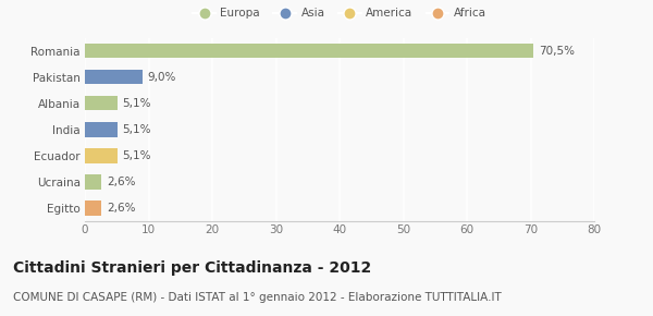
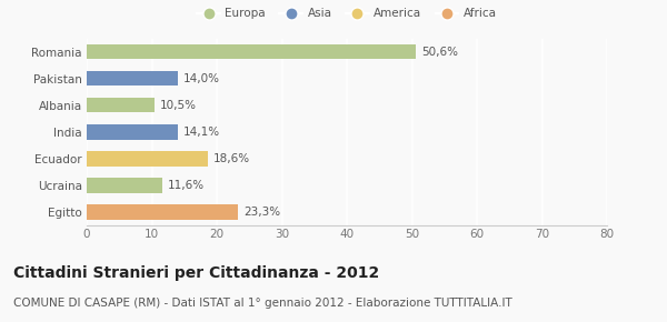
Romania: 70,5% -> 50,6%
Pakistan: 9,0% -> 14,0%
Albania: 5,1% -> 10,5%
India: 5,1% -> 14,1%
Ecuador: 5,1% -> 18,6%
Ucraina: 2,6% -> 11,6%
Egitto: 2,6% -> 23,3%
